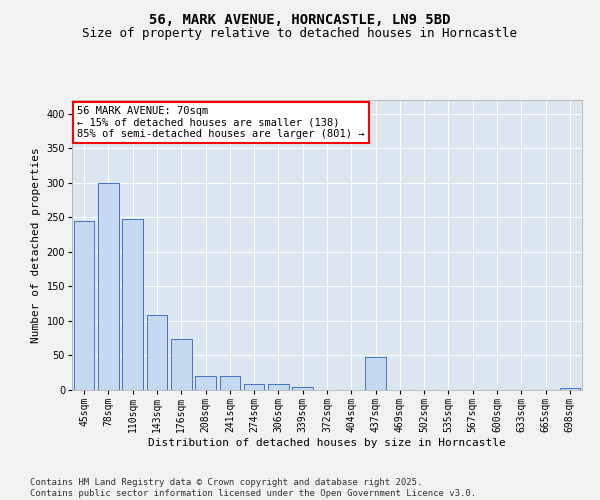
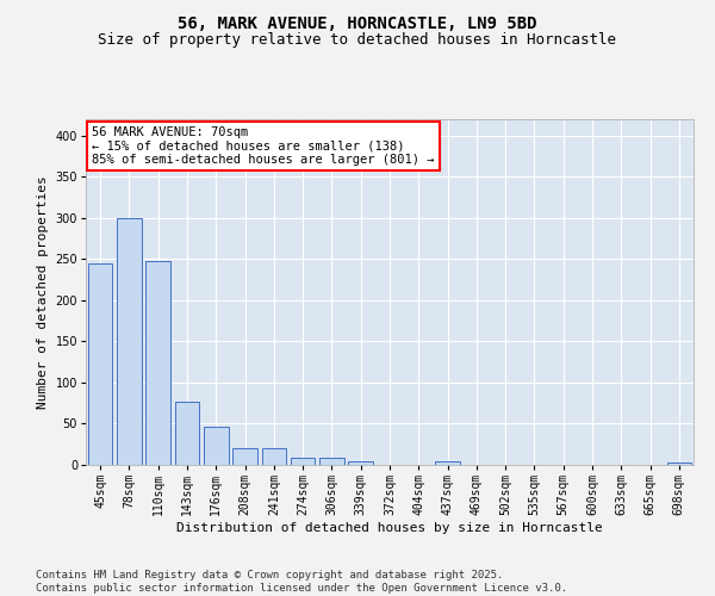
143sqm: 108 -> 77
176sqm: 74 -> 46
437sqm: 48 -> 4
